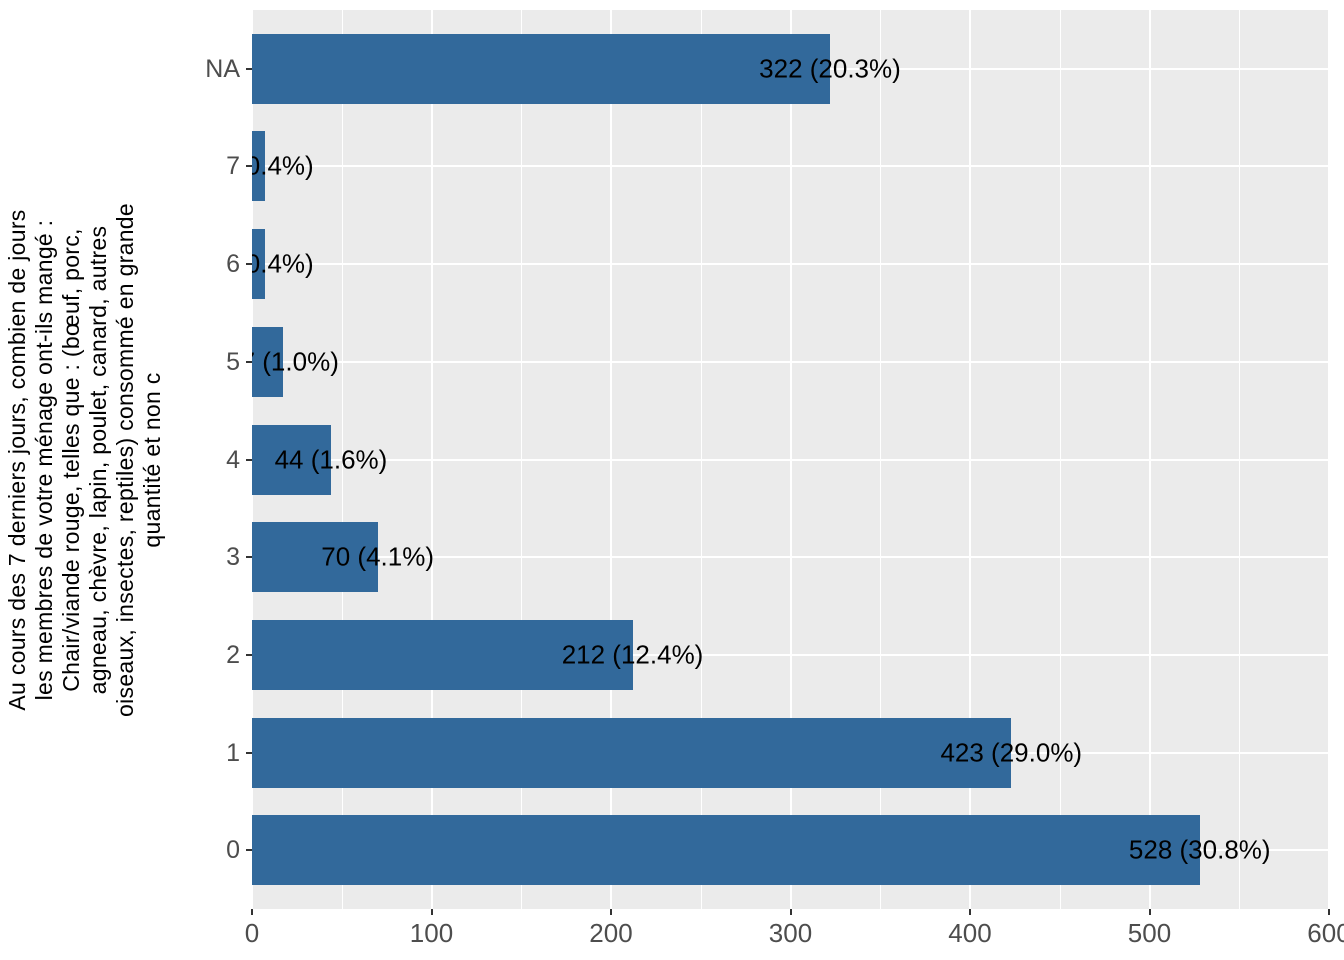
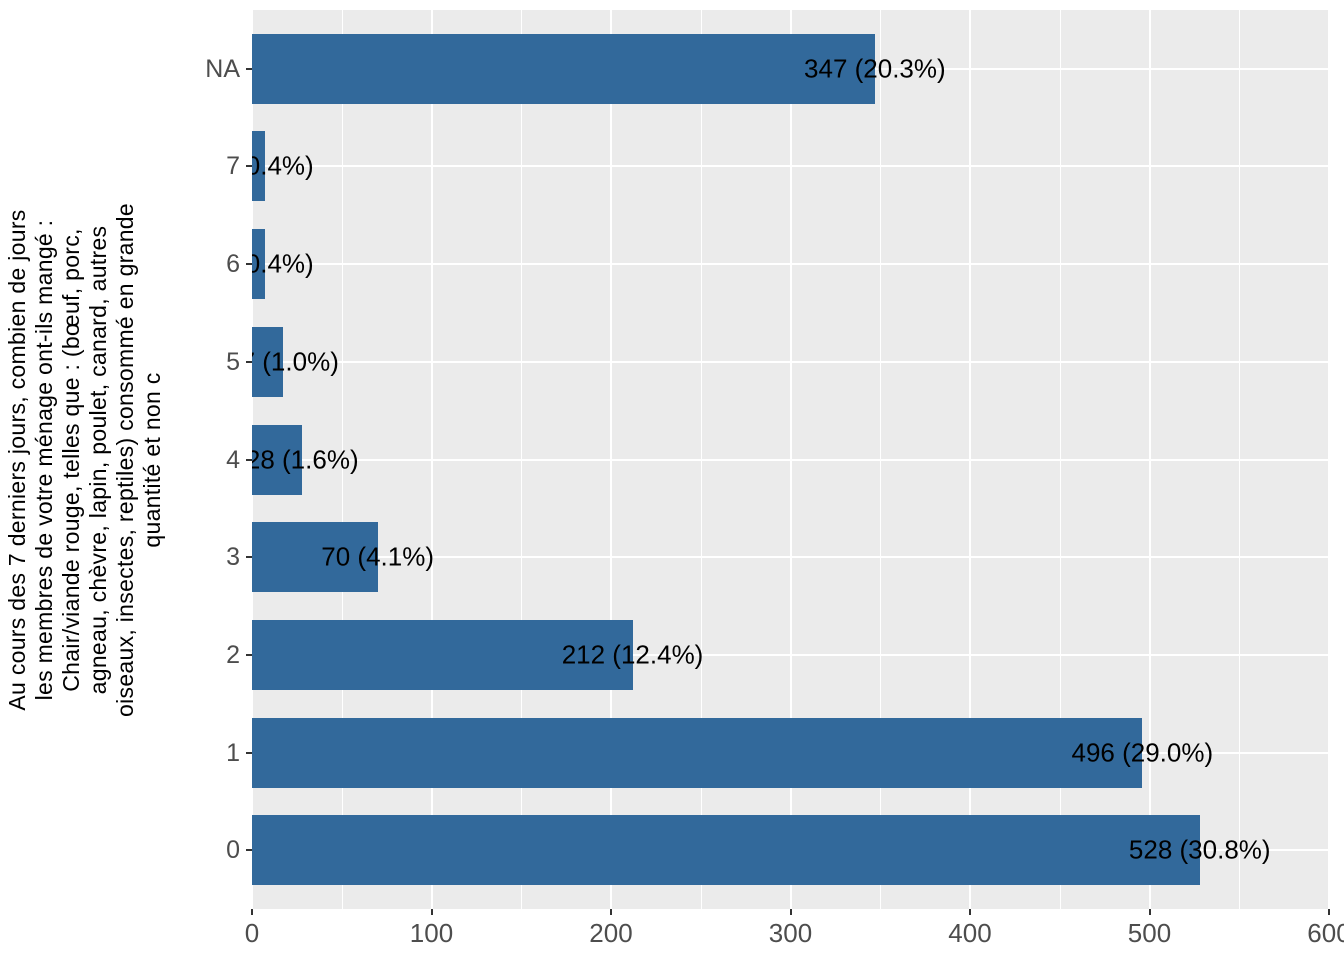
NA: 322 -> 347
4: 44 -> 28
1: 423 -> 496
